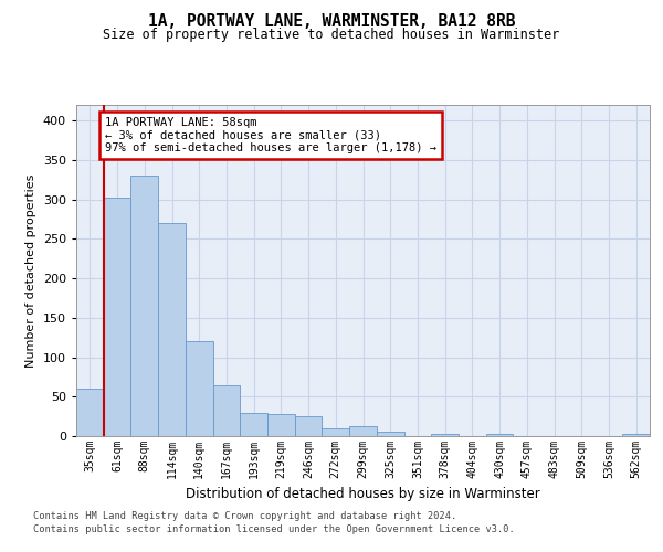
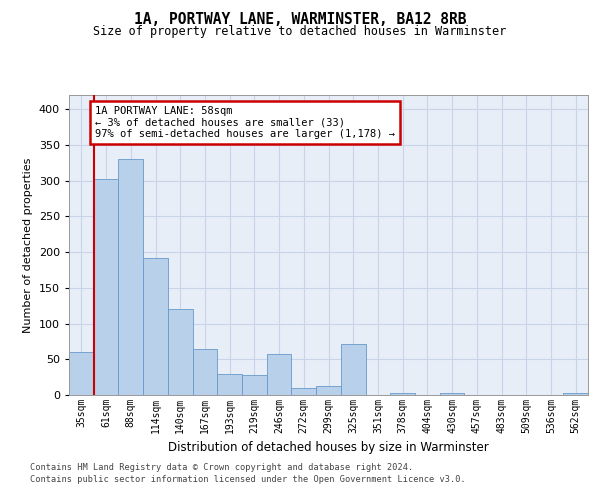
114sqm: 270 -> 192
246sqm: 25 -> 58
325sqm: 5 -> 72
